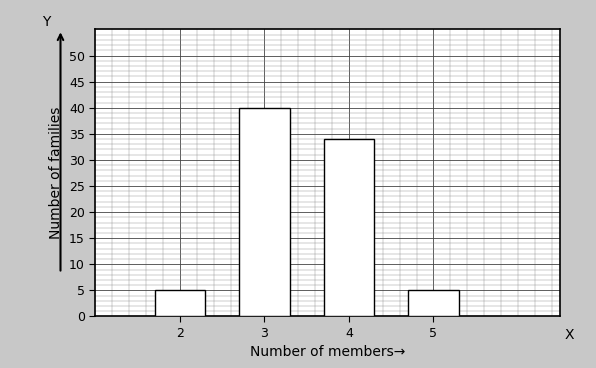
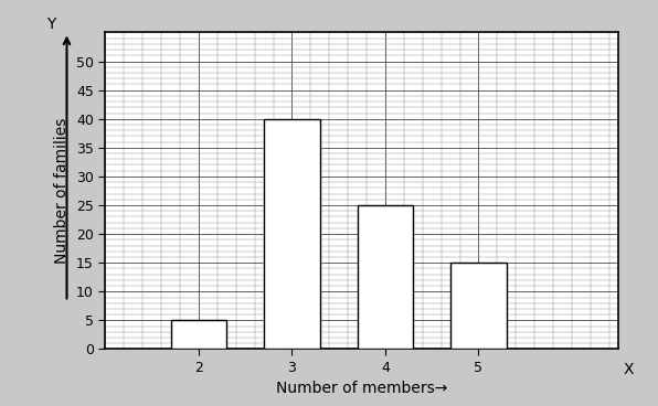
4: 34 -> 25
5: 5 -> 15
